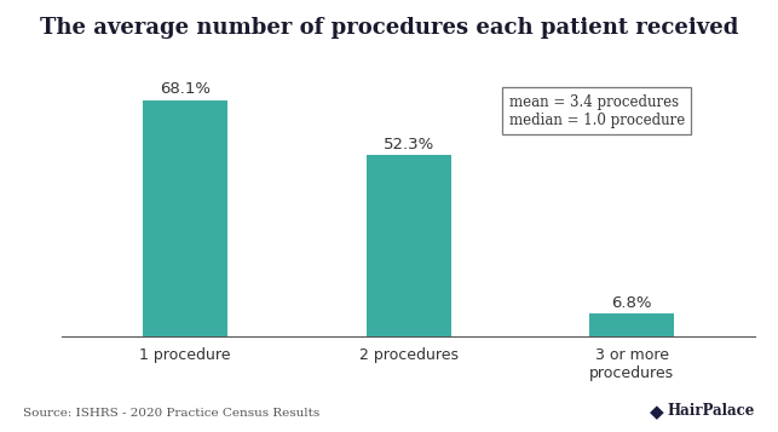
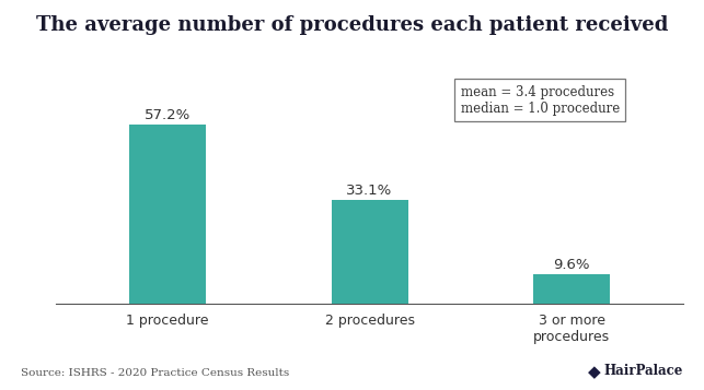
1 procedure: 68.1% -> 57.2%
2 procedures: 52.3% -> 33.1%
3 or more procedures: 6.8% -> 9.6%
